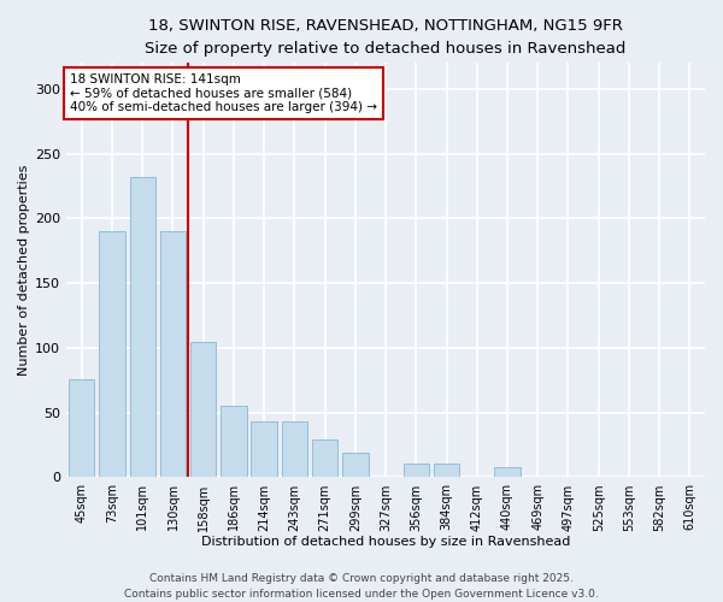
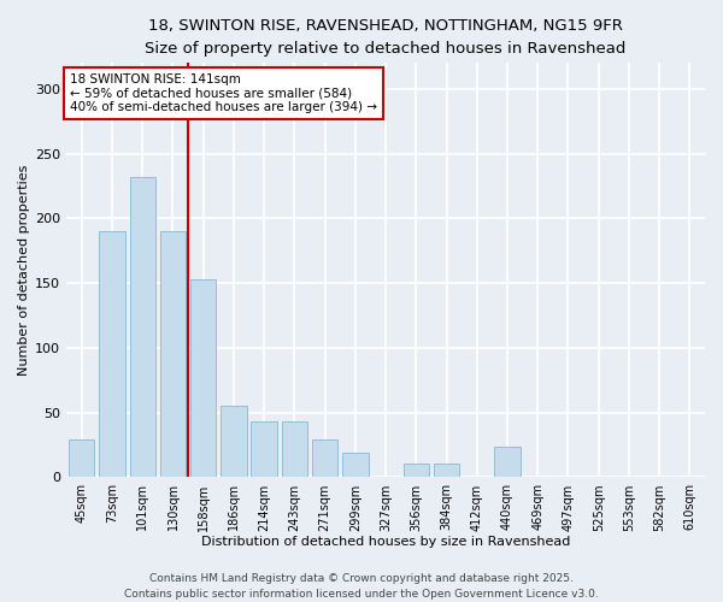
45sqm: 76 -> 29
158sqm: 105 -> 153
440sqm: 8 -> 24
